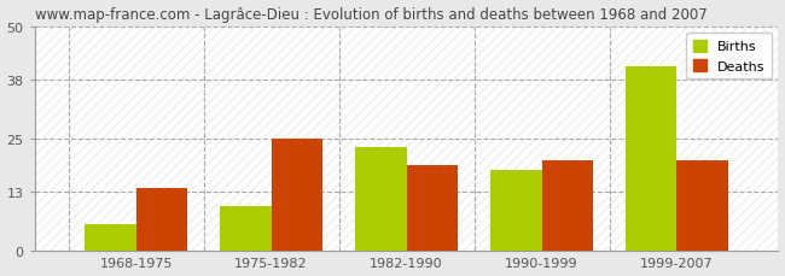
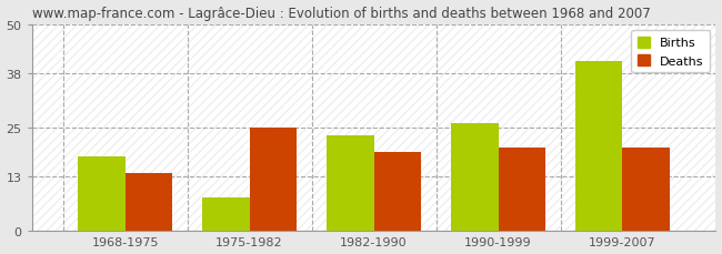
Births/1968-1975: 6 -> 18
Births/1975-1982: 10 -> 8
Births/1990-1999: 18 -> 26
